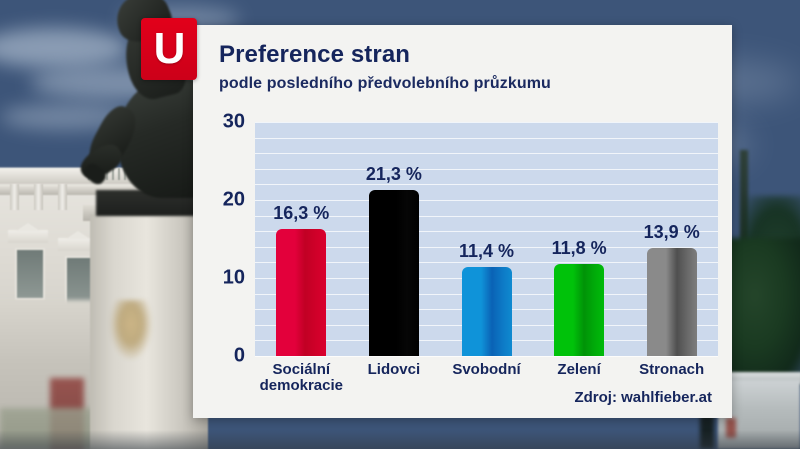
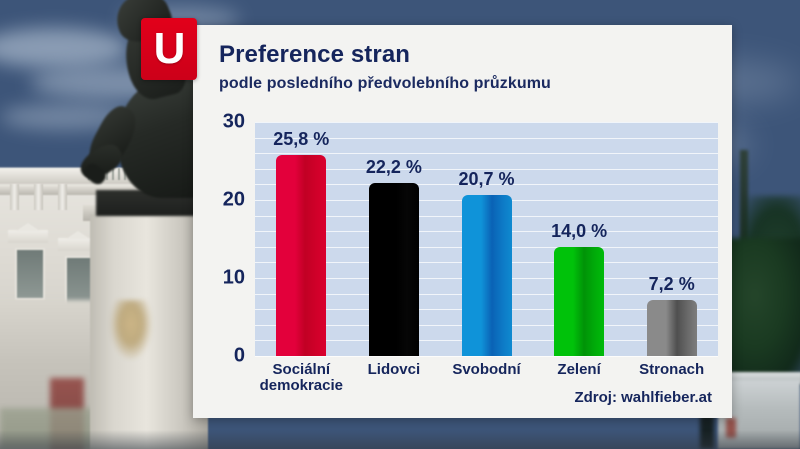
Sociální demokracie: 16,3 -> 25,8
Lidovci: 21,3 -> 22,2
Svobodní: 11,4 -> 20,7
Zelení: 11,8 -> 14,0
Stronach: 13,9 -> 7,2
